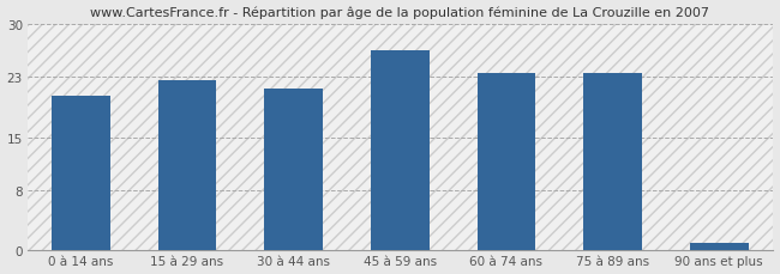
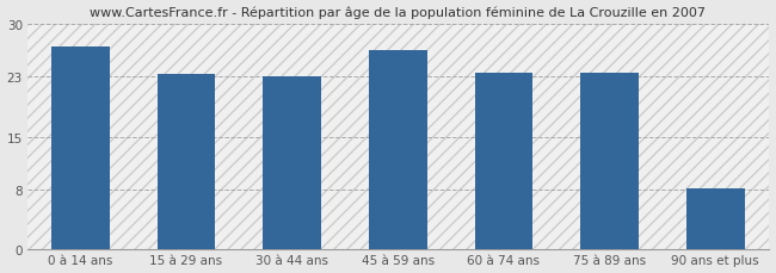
0 à 14 ans: 20.5 -> 27.0
15 à 29 ans: 22.5 -> 23.4
30 à 44 ans: 21.5 -> 23.0
90 ans et plus: 1.0 -> 8.2
